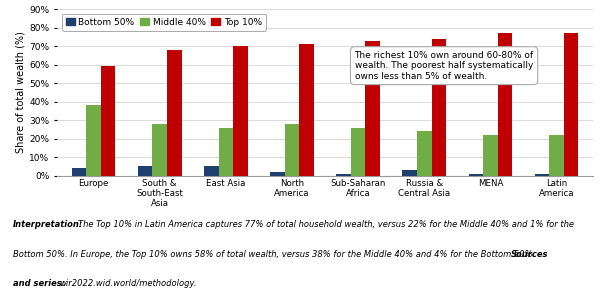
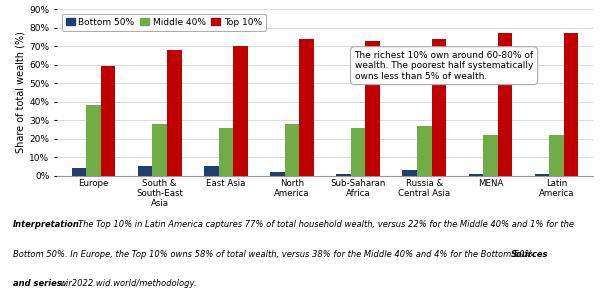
Top 10%/North America: 71% -> 74%
Middle 40%/Russia & Central Asia: 24% -> 27%
